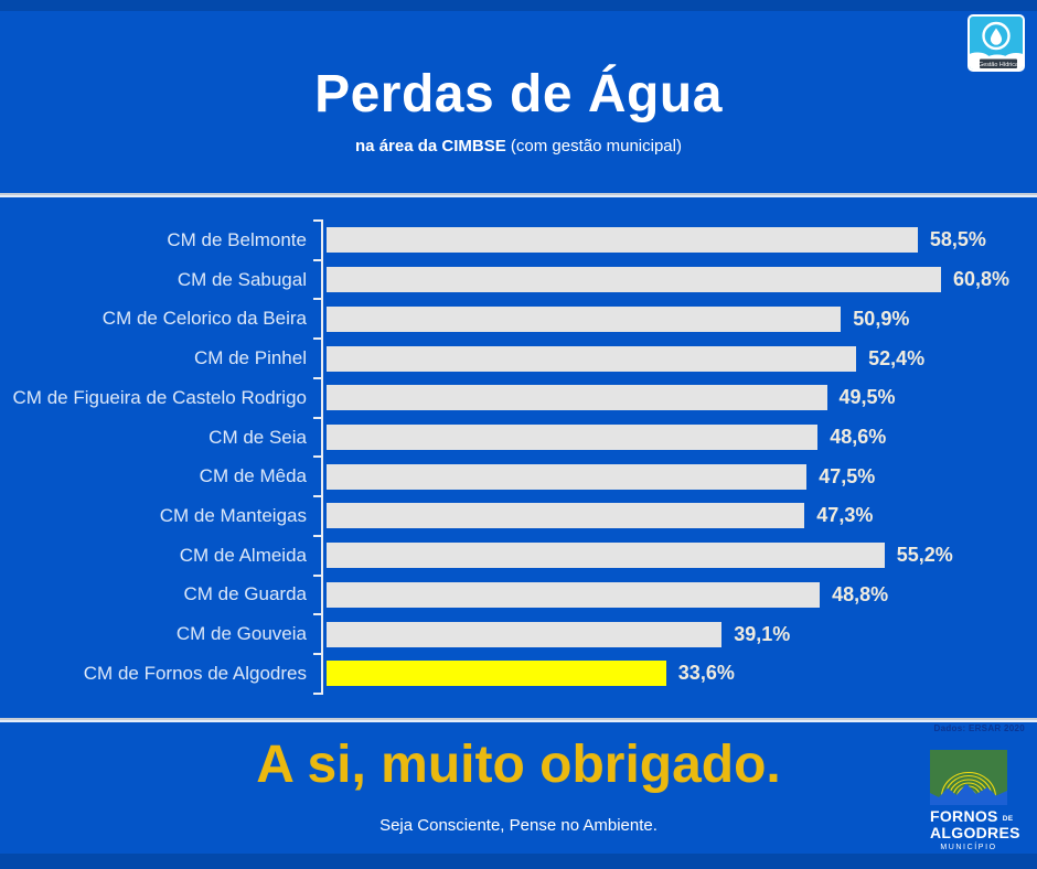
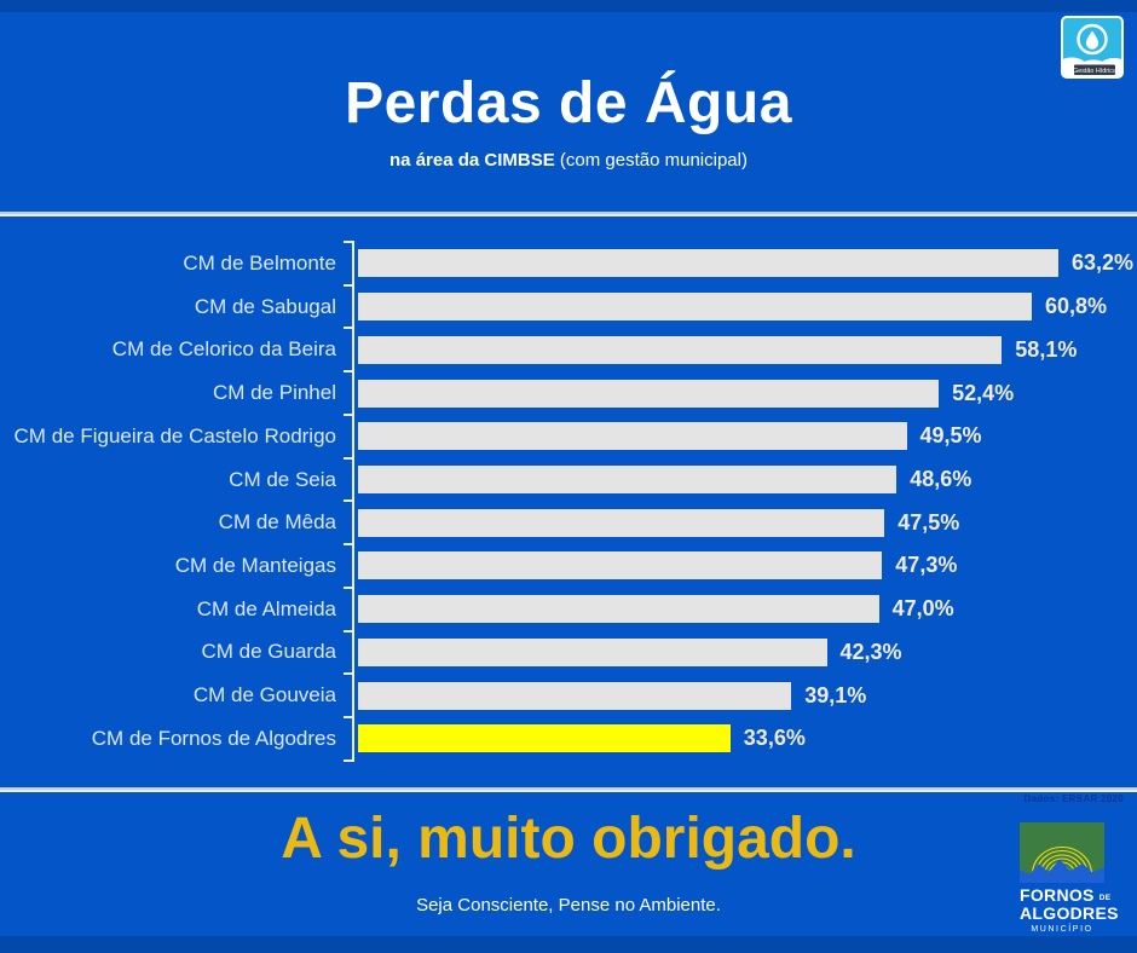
CM de Belmonte: 58,5% -> 63,2%
CM de Celorico da Beira: 50,9% -> 58,1%
CM de Almeida: 55,2% -> 47,0%
CM de Guarda: 48,8% -> 42,3%
